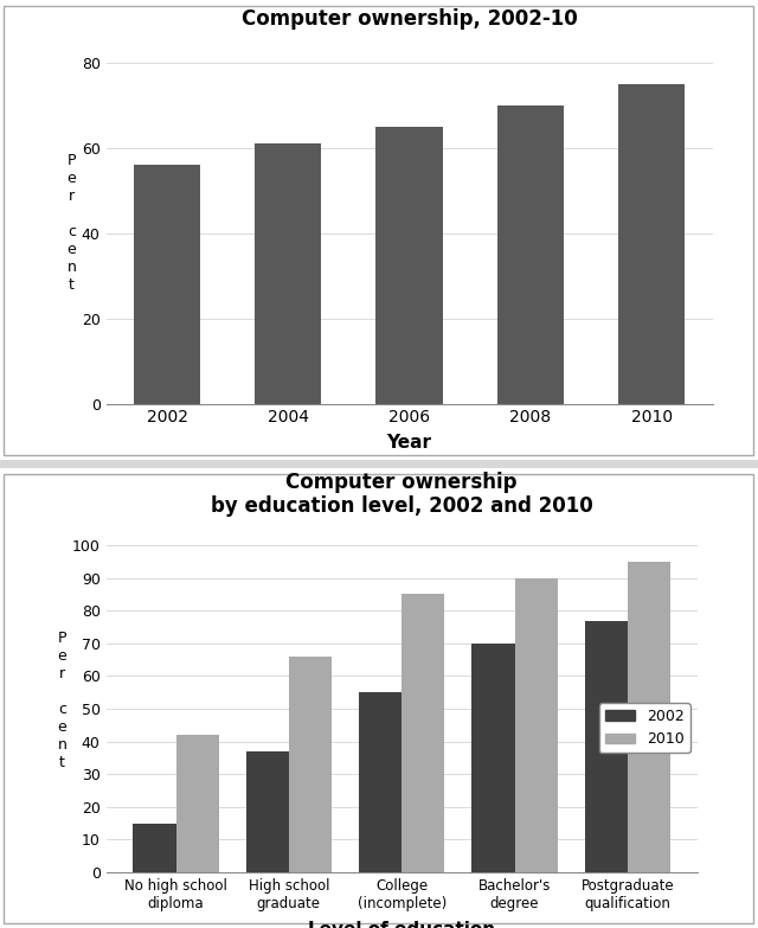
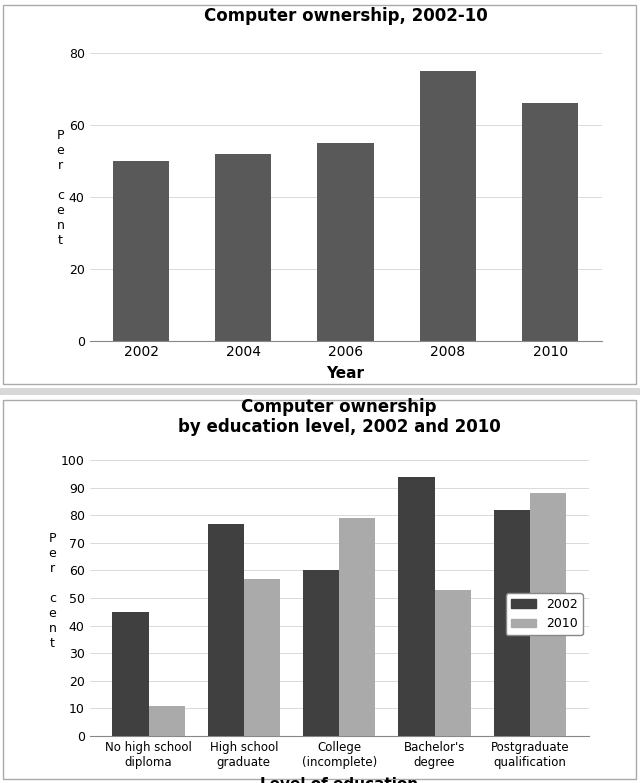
Computer ownership, 2002-10/2002: 56 -> 50
Computer ownership, 2002-10/2004: 61 -> 52
Computer ownership, 2002-10/2006: 65 -> 55
Computer ownership, 2002-10/2008: 70 -> 75
Computer ownership, 2002-10/2010: 75 -> 66
Computer ownership by education level, 2002 and 2010/2002/No high school diploma: 15 -> 45
Computer ownership by education level, 2002 and 2010/2010/No high school diploma: 42 -> 11
Computer ownership by education level, 2002 and 2010/2002/High school graduate: 37 -> 77
Computer ownership by education level, 2002 and 2010/2010/High school graduate: 66 -> 57
Computer ownership by education level, 2002 and 2010/2002/College (incomplete): 55 -> 60
Computer ownership by education level, 2002 and 2010/2010/College (incomplete): 85 -> 79
Computer ownership by education level, 2002 and 2010/2002/Bachelor's degree: 70 -> 94
Computer ownership by education level, 2002 and 2010/2010/Bachelor's degree: 90 -> 53
Computer ownership by education level, 2002 and 2010/2002/Postgraduate qualification: 77 -> 82
Computer ownership by education level, 2002 and 2010/2010/Postgraduate qualification: 95 -> 88
